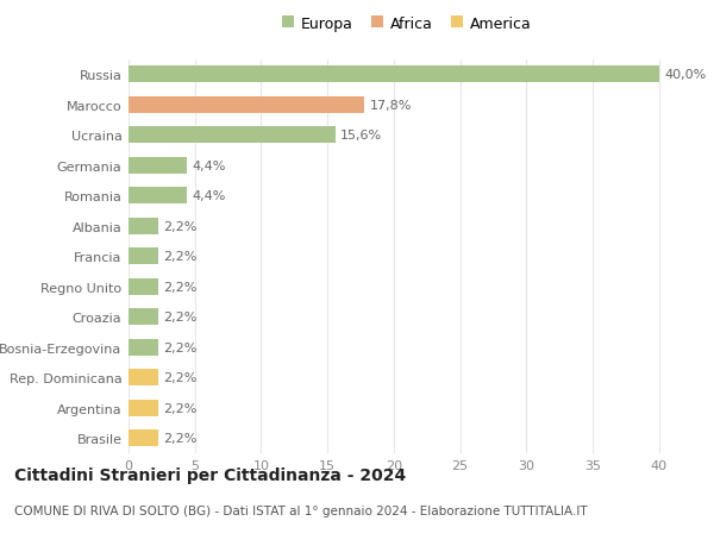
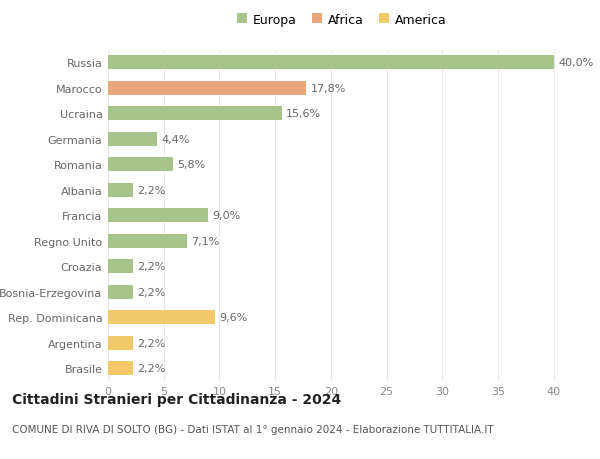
Romania: 4,4% -> 5,8%
Francia: 2,2% -> 9,0%
Regno Unito: 2,2% -> 7,1%
Rep. Dominicana: 2,2% -> 9,6%
